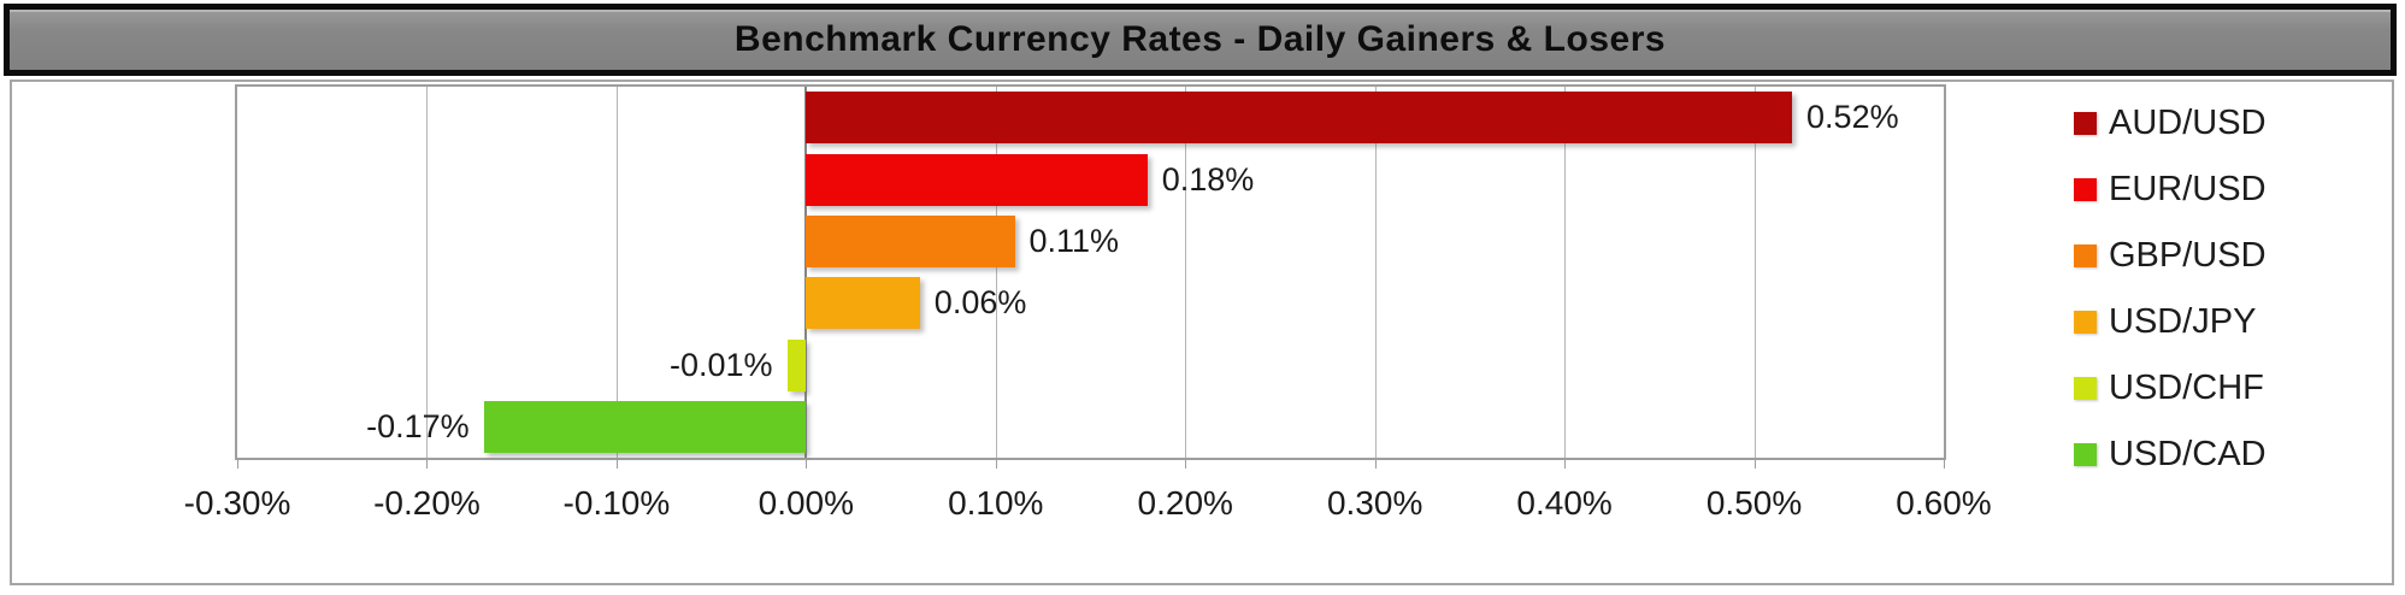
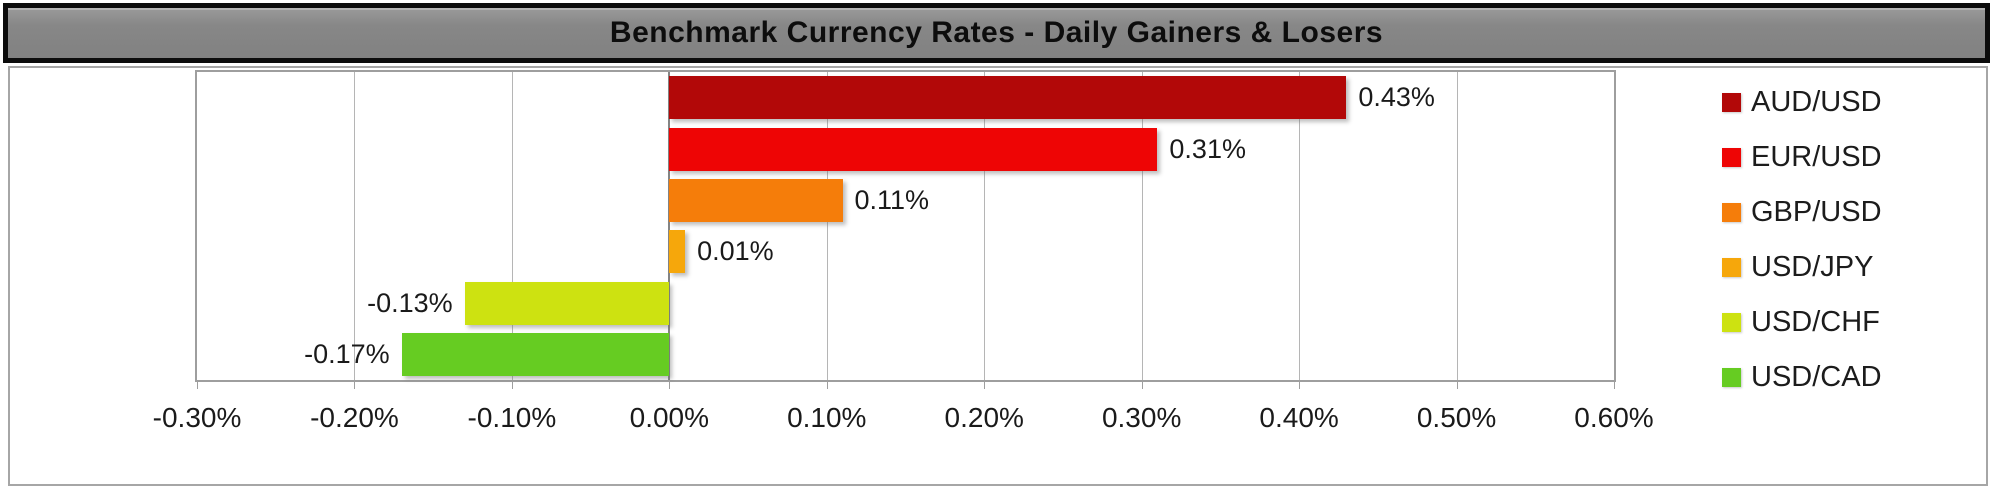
AUD/USD: 0.52% -> 0.43%
EUR/USD: 0.18% -> 0.31%
USD/JPY: 0.06% -> 0.01%
USD/CHF: -0.01% -> -0.13%
